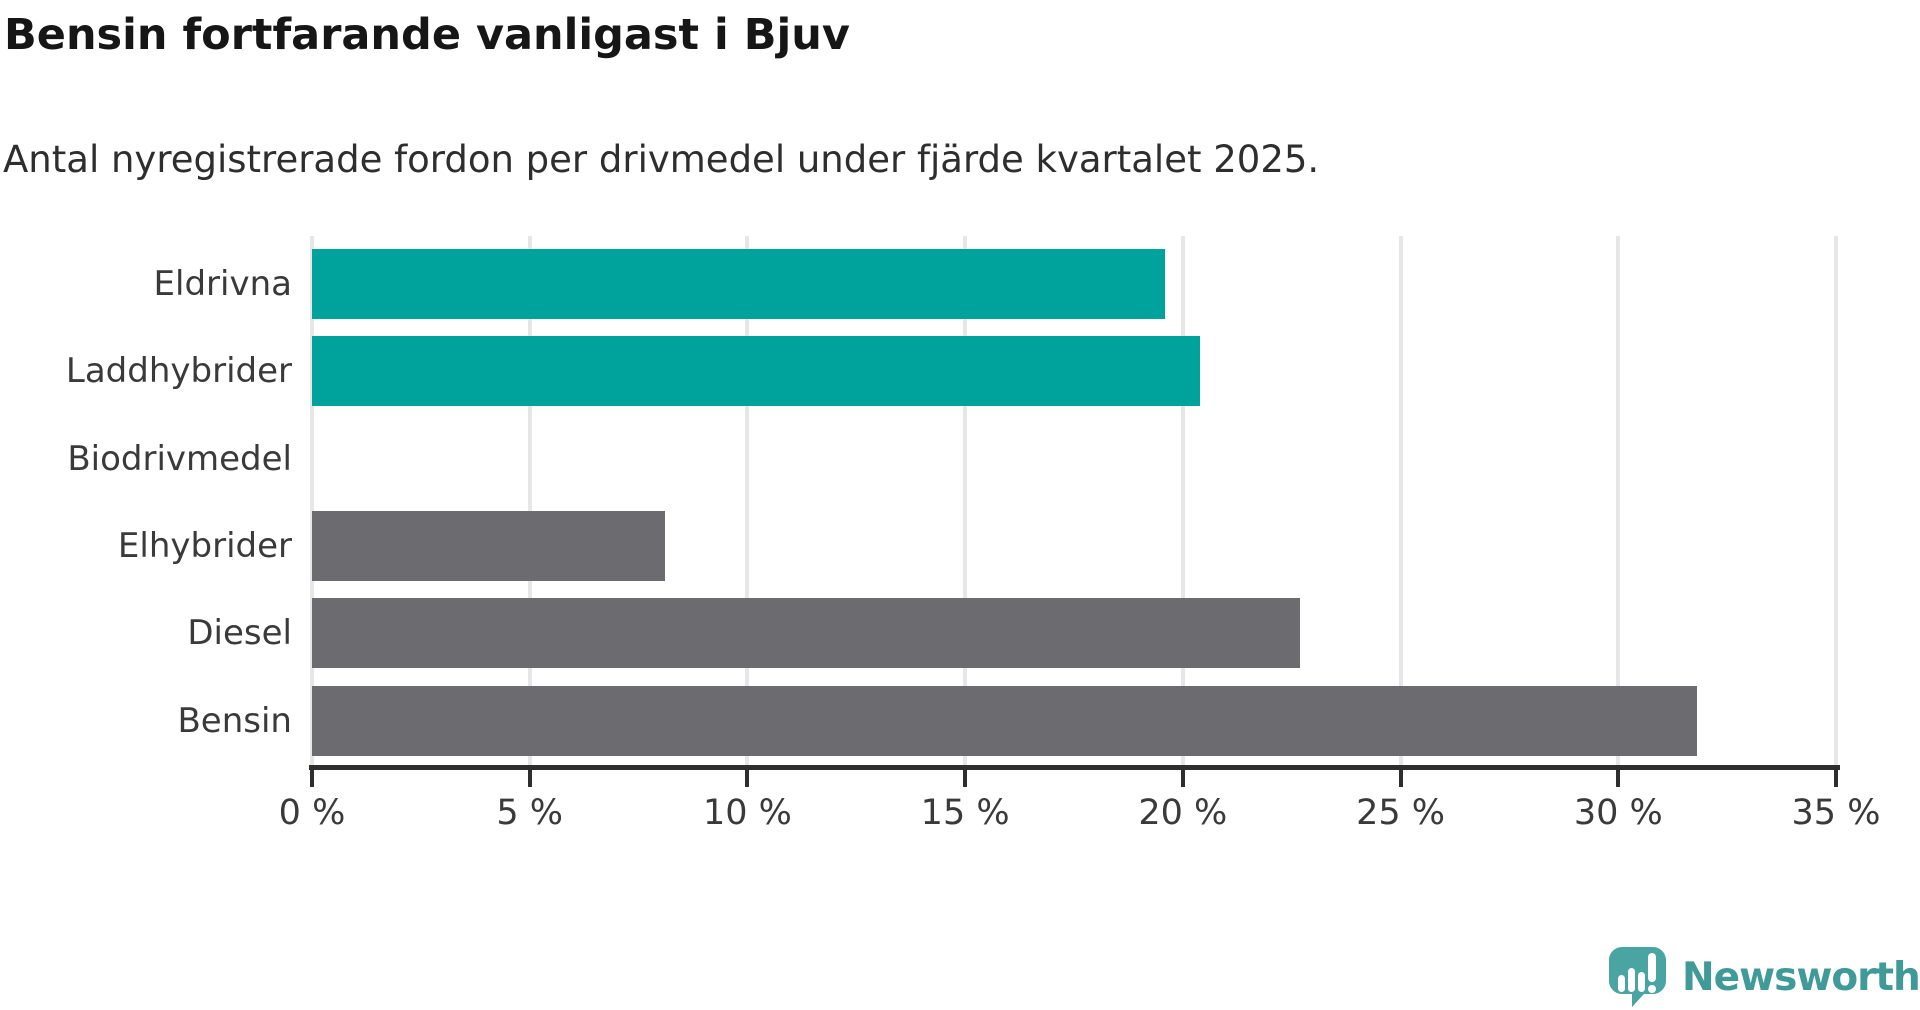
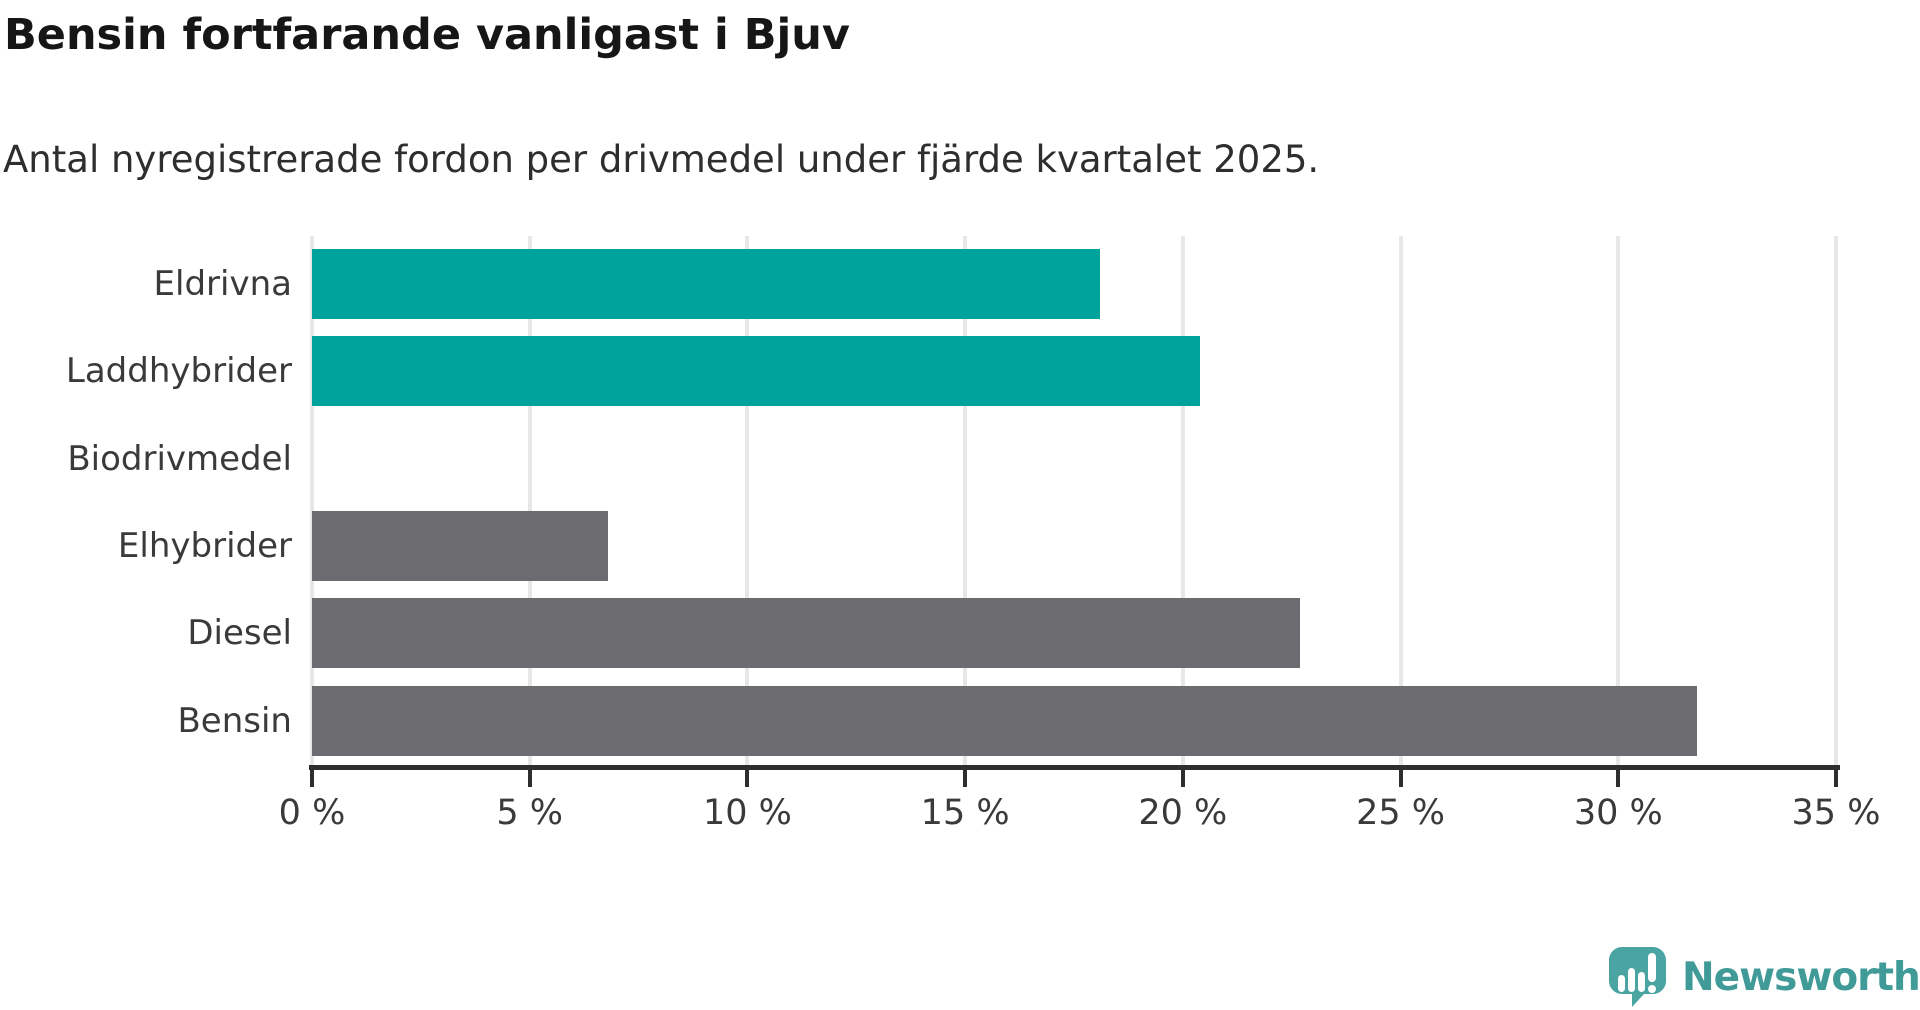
Eldrivna: 19.6% -> 18.1%
Elhybrider: 8.1% -> 6.8%
